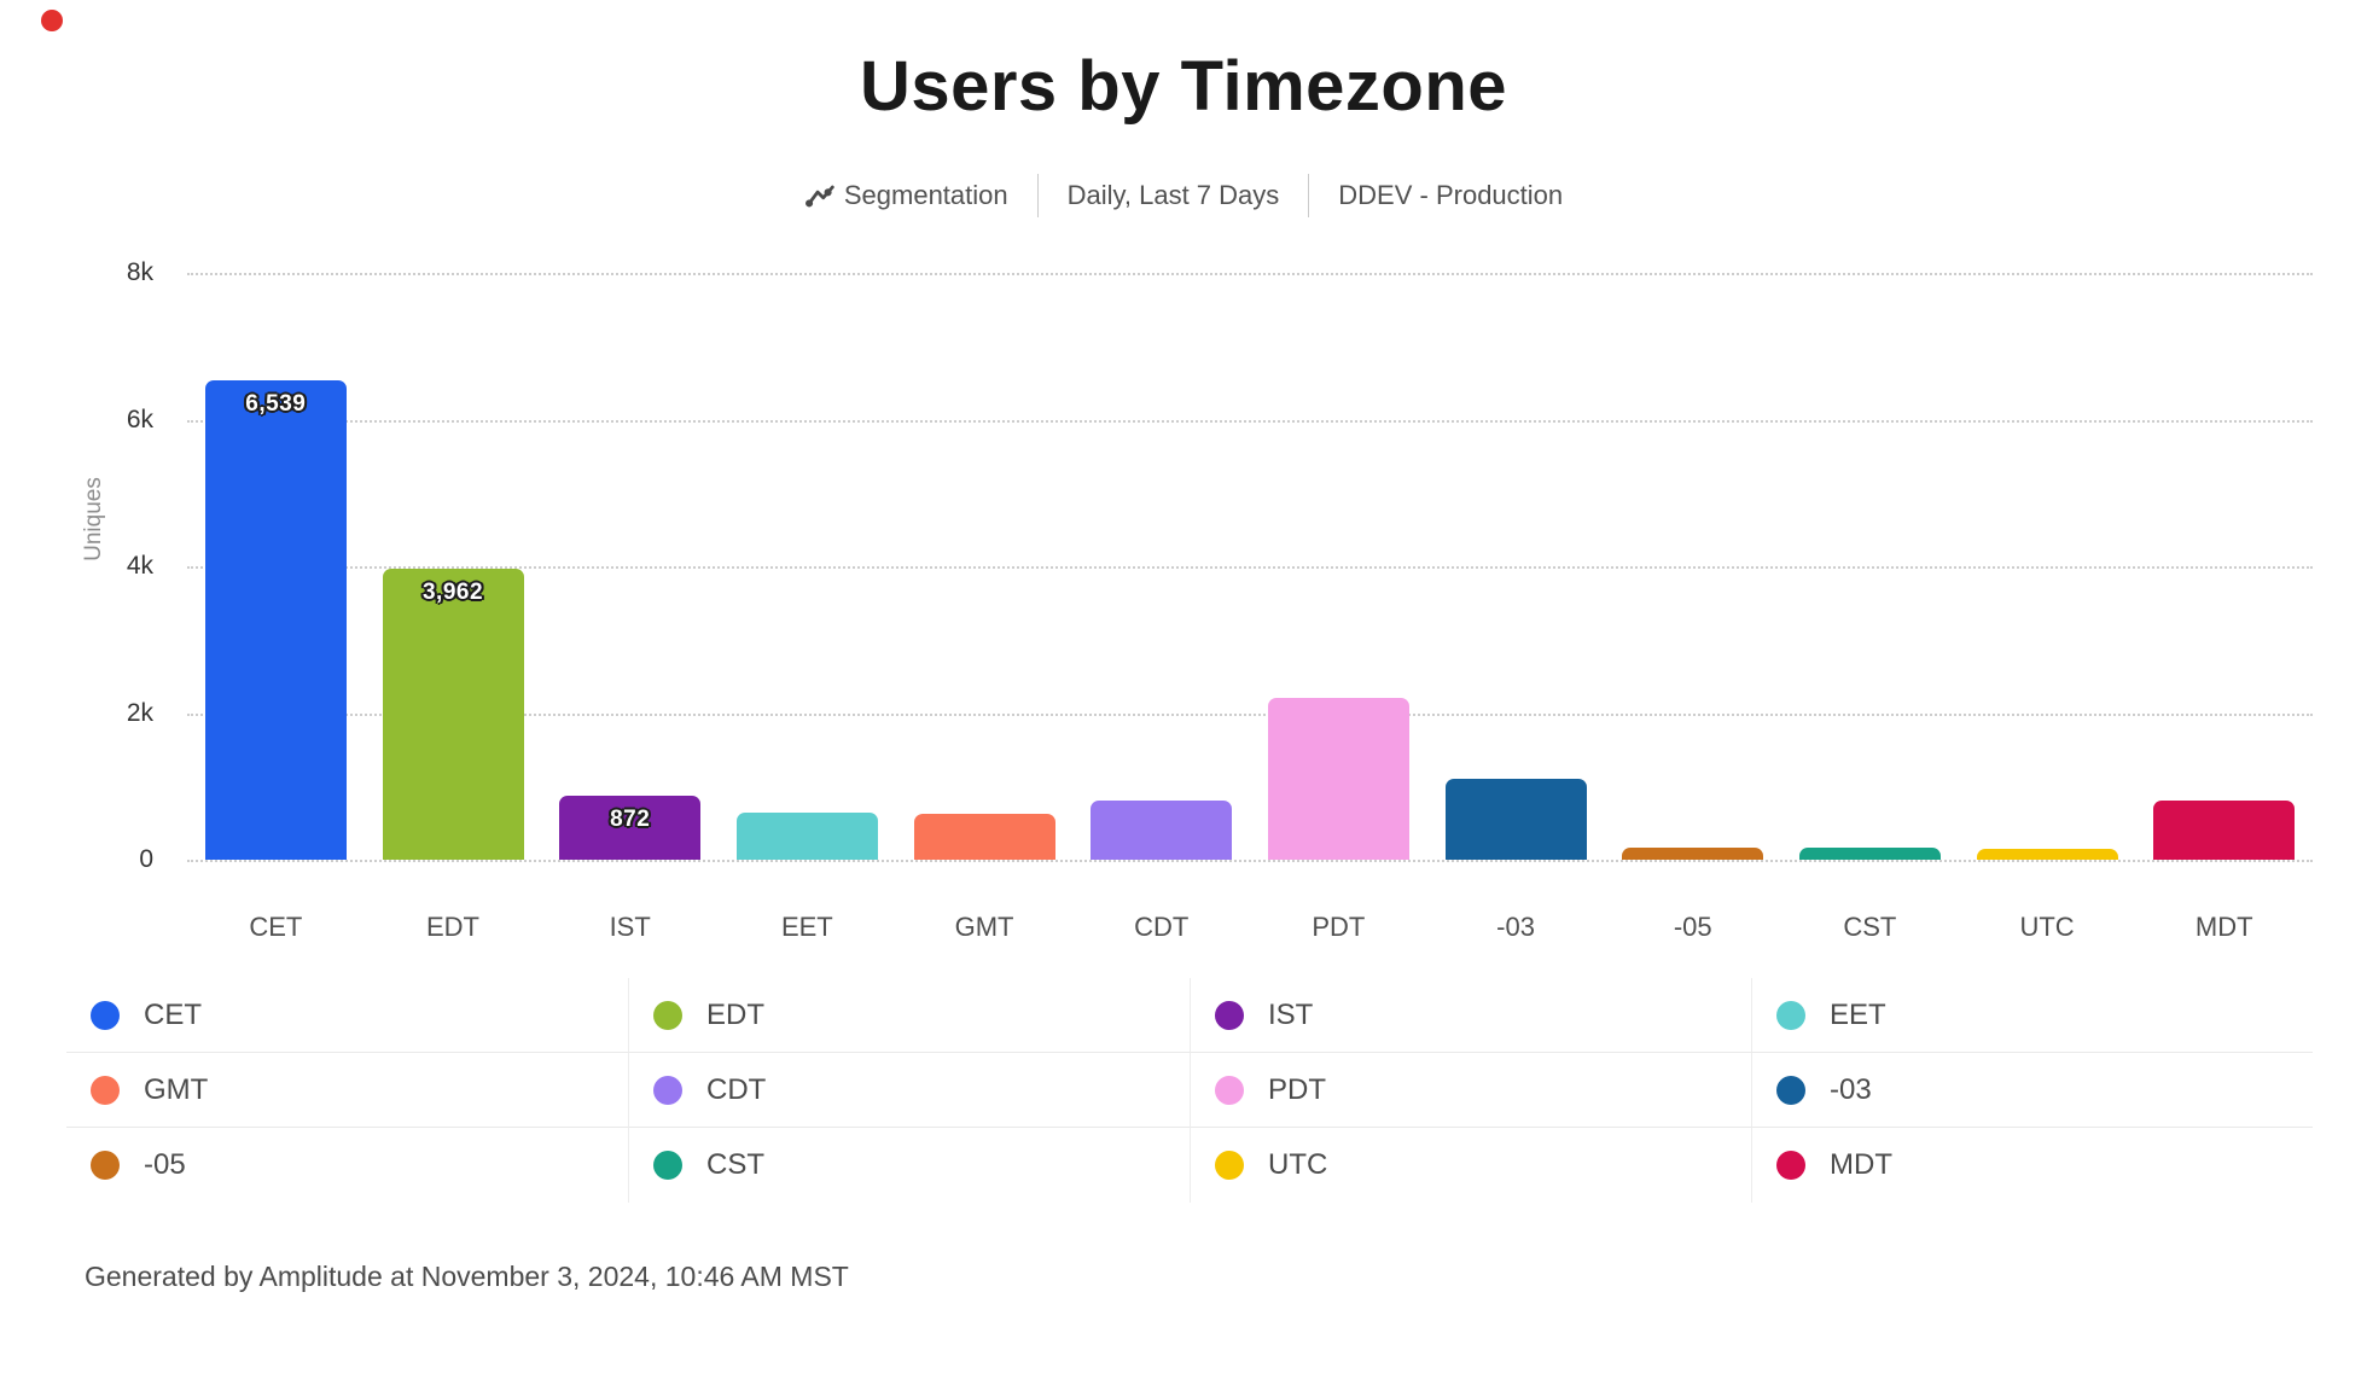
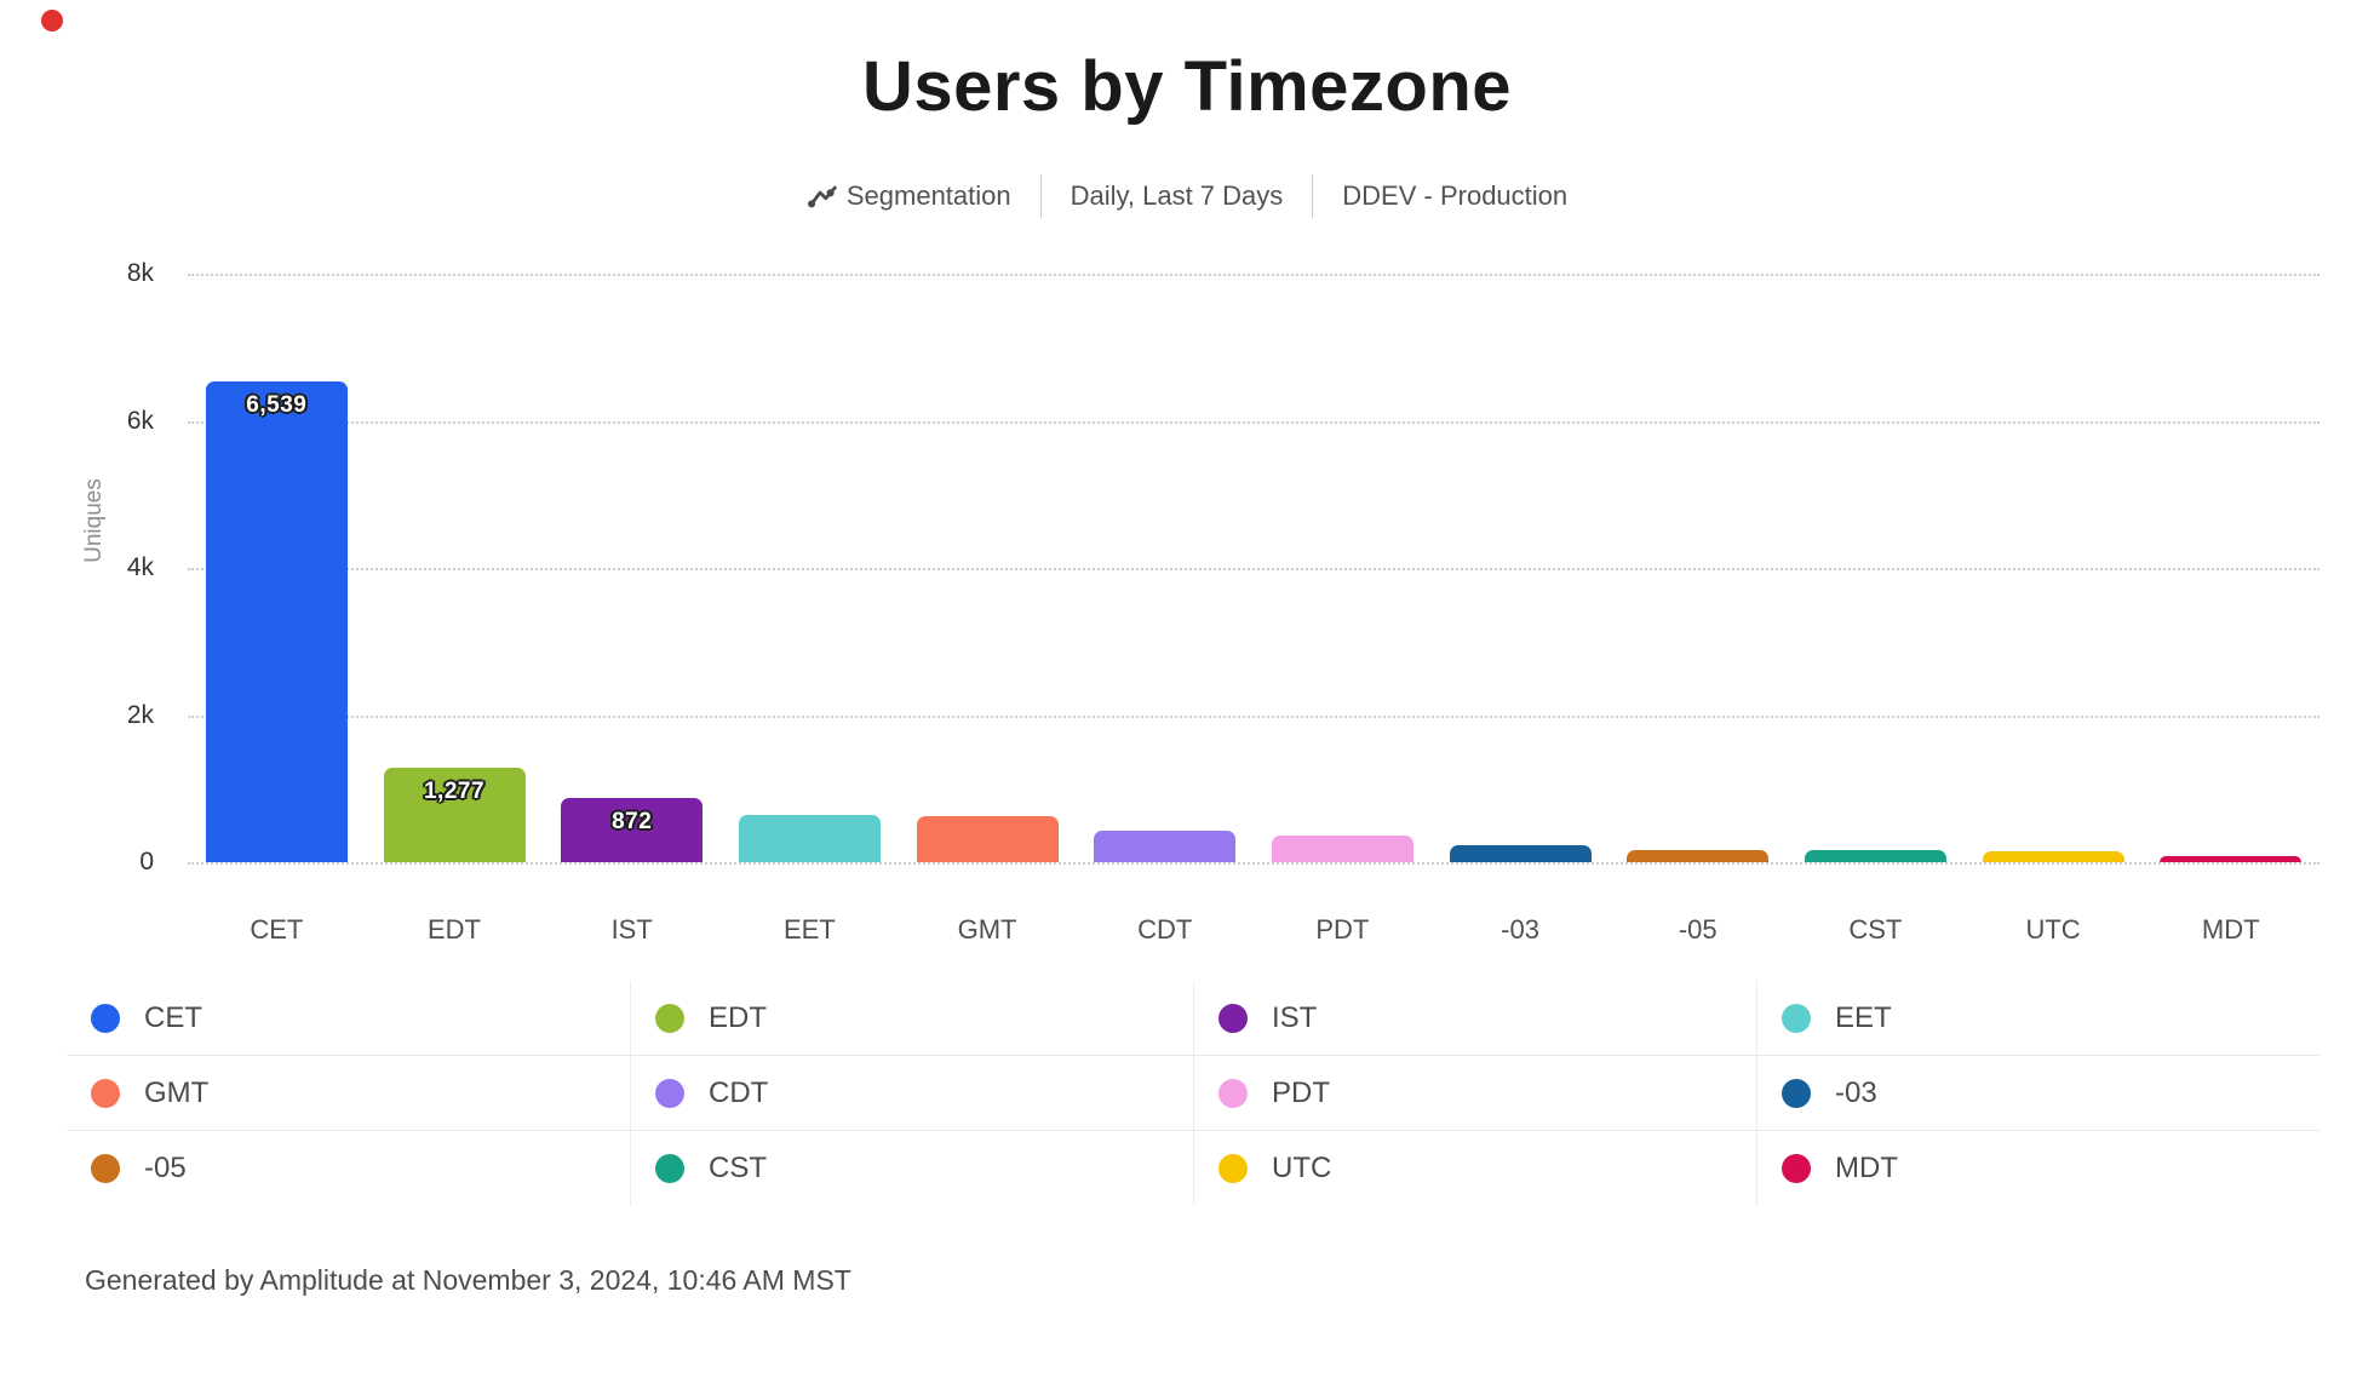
EDT: 3,962 -> 1,277
CDT: 0.8k -> 0.4k
PDT: 2.2k -> 0.4k
-03: 1.1k -> 0.2k
MDT: 0.8k -> 0.1k
